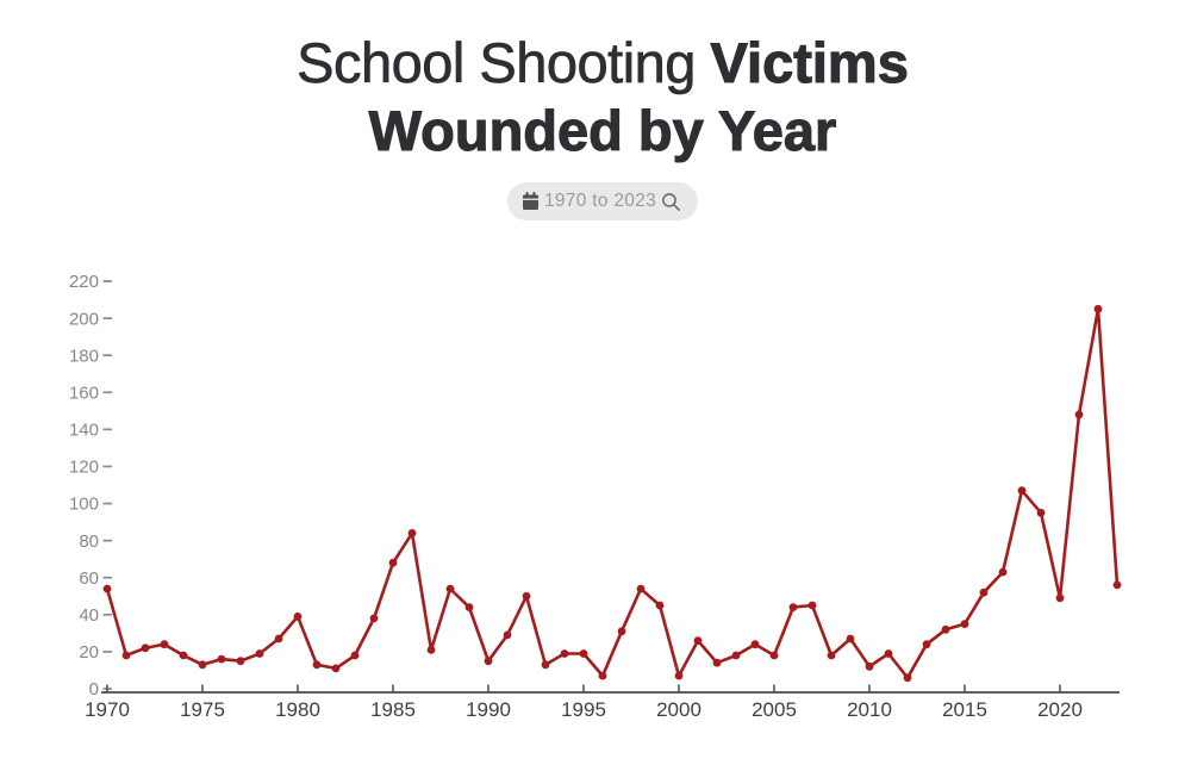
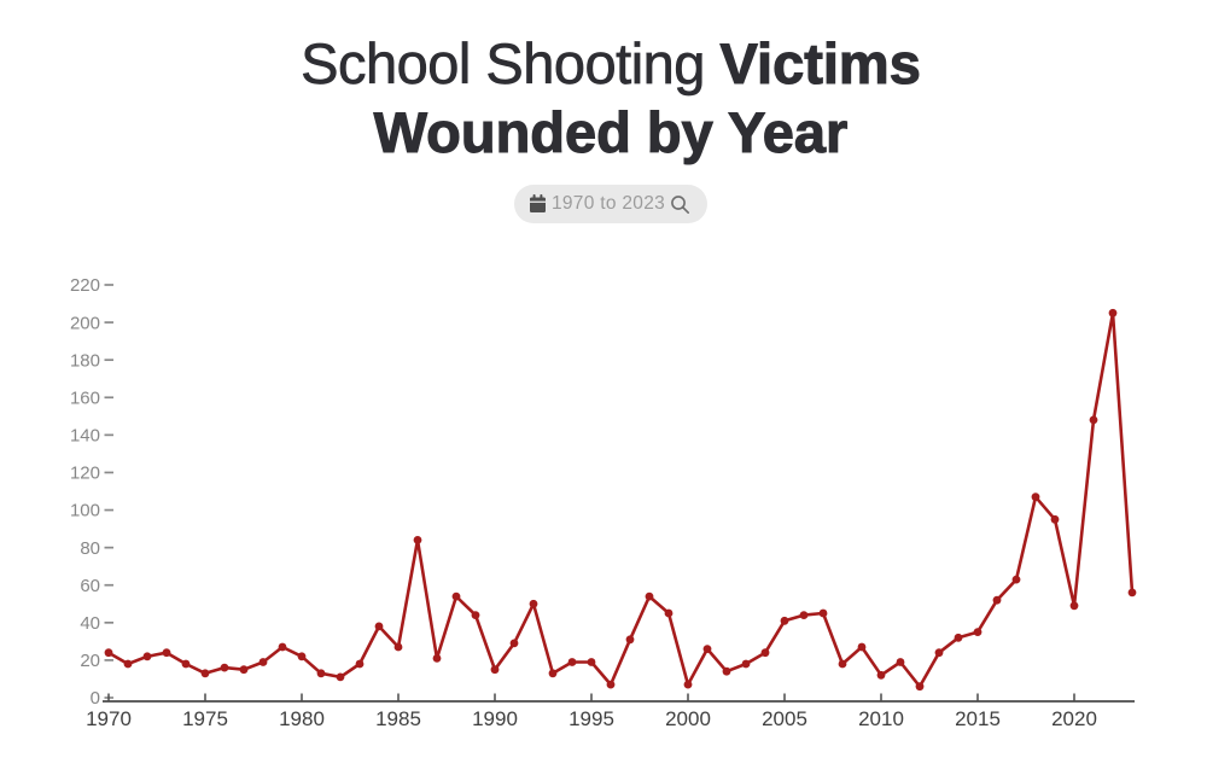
1970: 54 -> 24
1980: 39 -> 22
1985: 68 -> 27
2005: 18 -> 41
